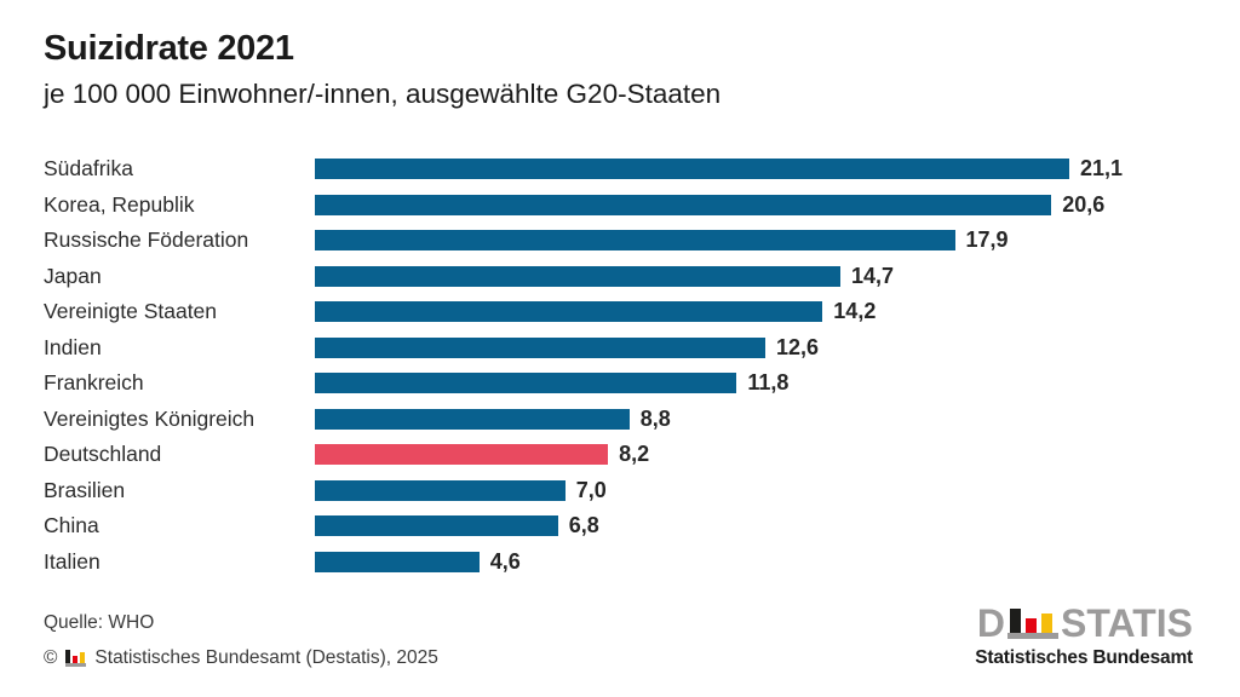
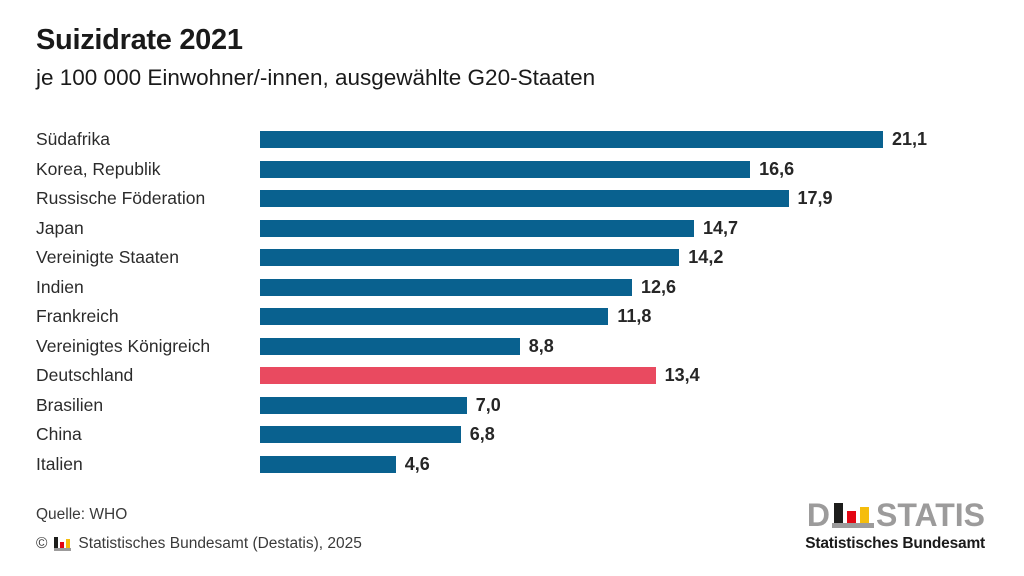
Korea, Republik: 20,6 -> 16,6
Deutschland: 8,2 -> 13,4
